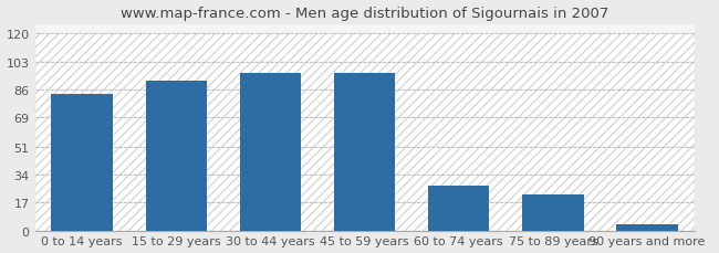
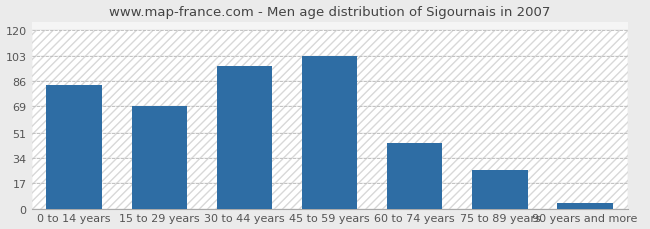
15 to 29 years: 91 -> 69
45 to 59 years: 96 -> 103
60 to 74 years: 27 -> 44
75 to 89 years: 22 -> 26
